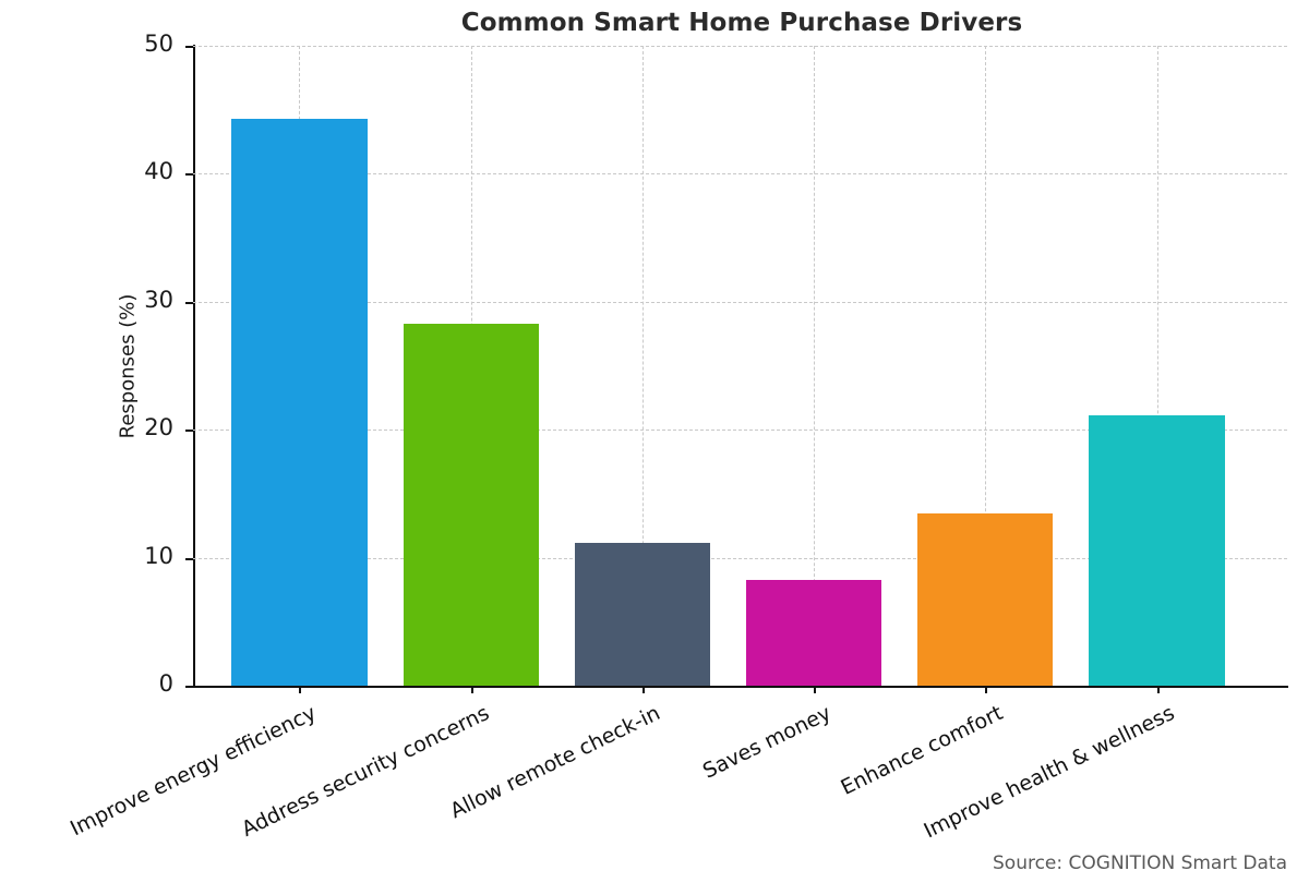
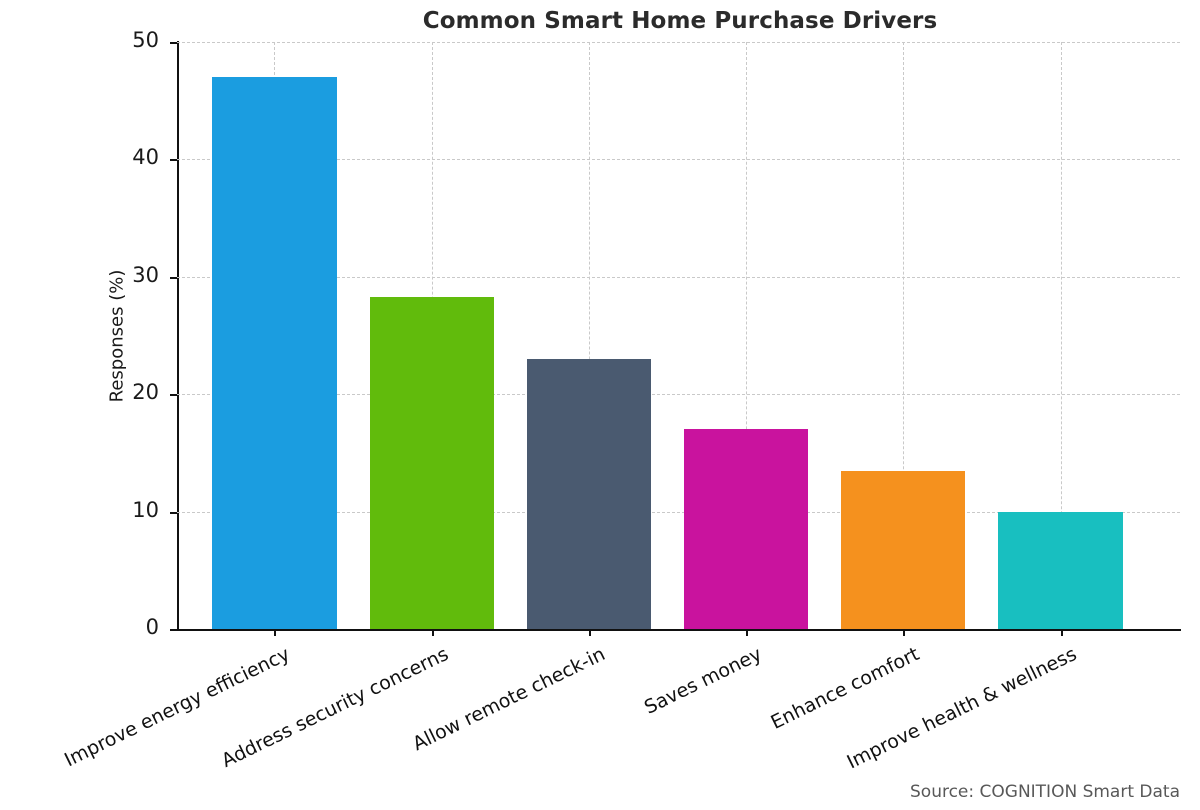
Improve energy efficiency: 44.3 -> 47.0
Allow remote check-in: 11.2 -> 23.0
Saves money: 8.3 -> 17.0
Improve health & wellness: 21.1 -> 10.0
